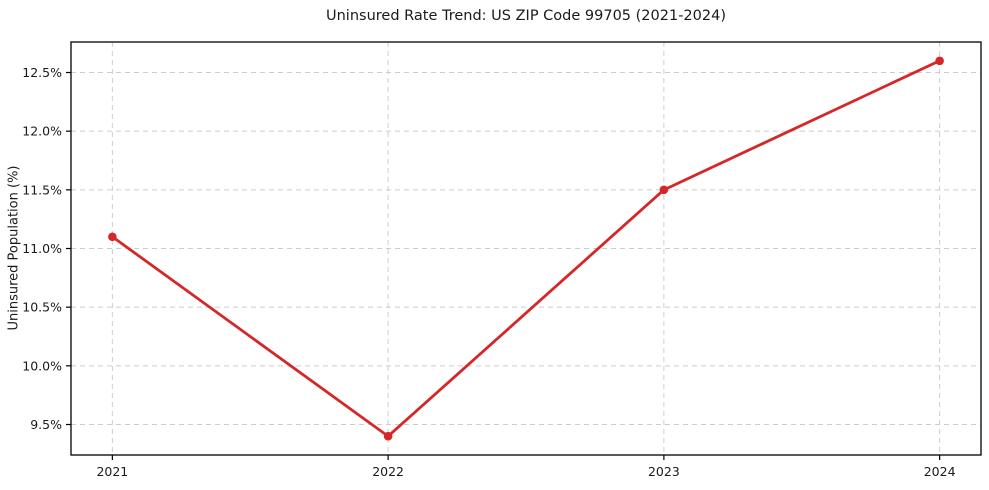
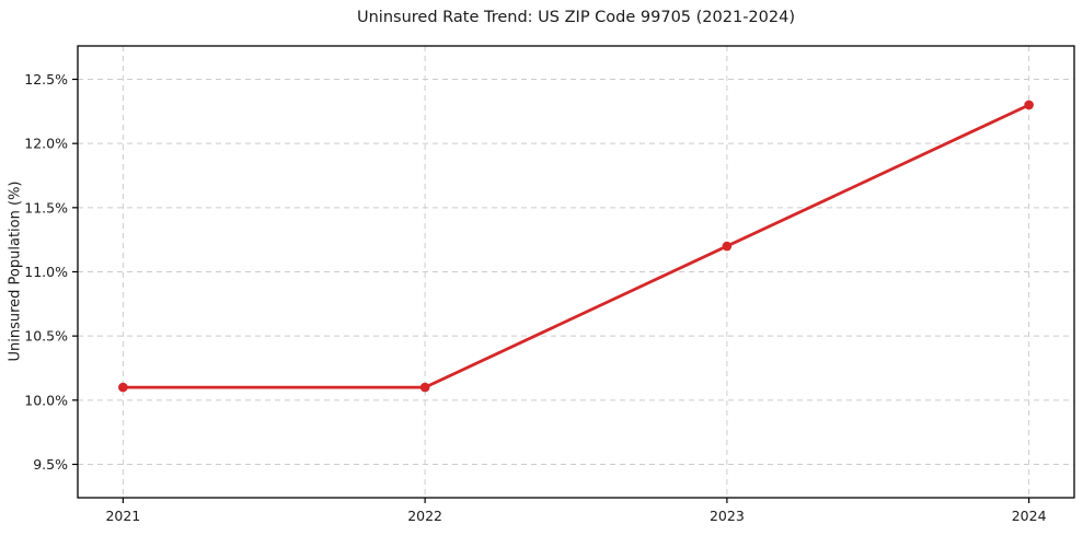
2021: 11.1% -> 10.1%
2022: 9.4% -> 10.1%
2023: 11.5% -> 11.2%
2024: 12.6% -> 12.3%
